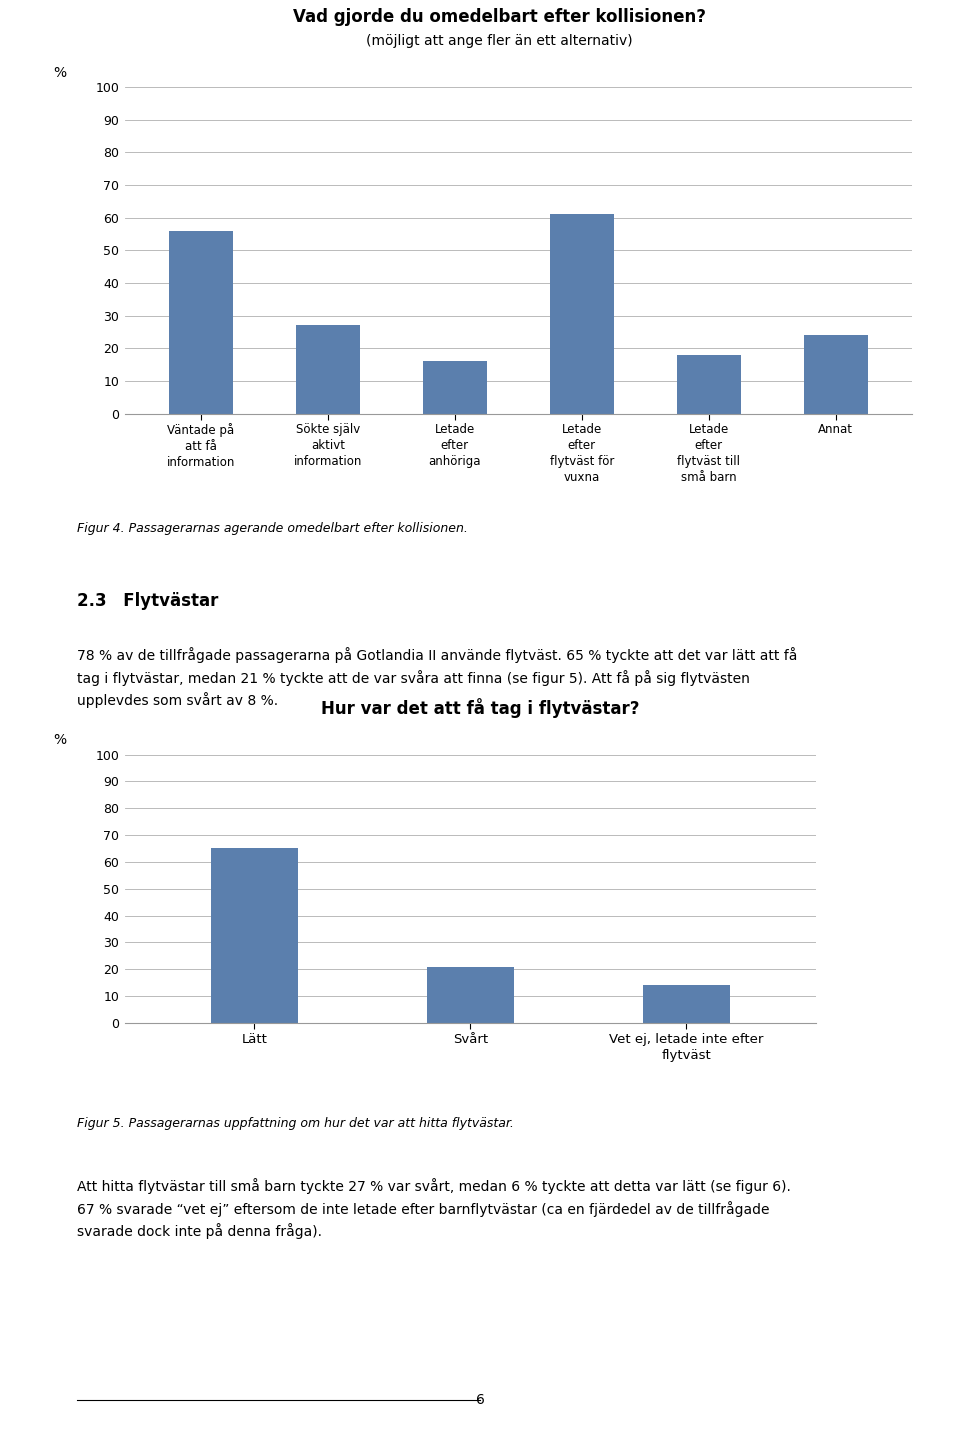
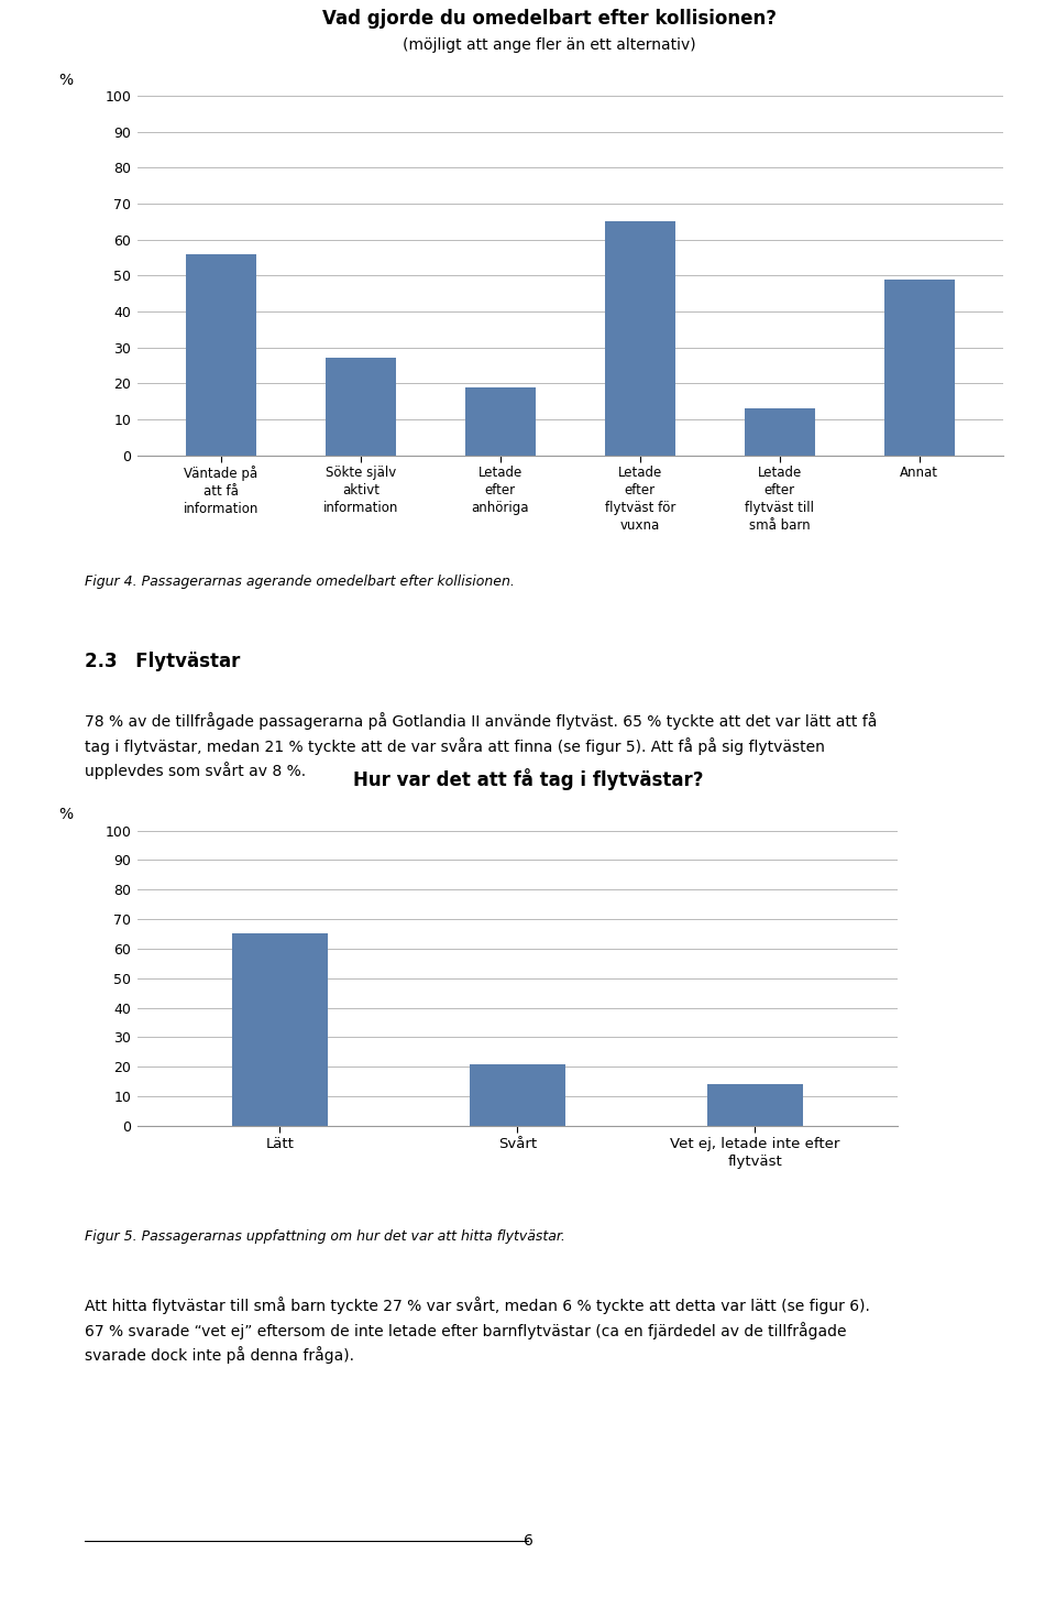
Letade efter anhöriga: 16 -> 19
Letade efter flytväst för vuxna: 61 -> 65
Letade efter flytväst till små barn: 18 -> 13
Annat: 24 -> 49
